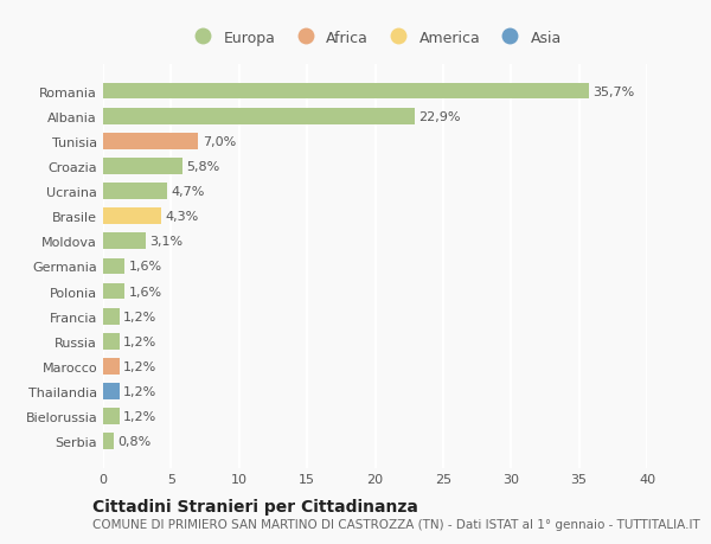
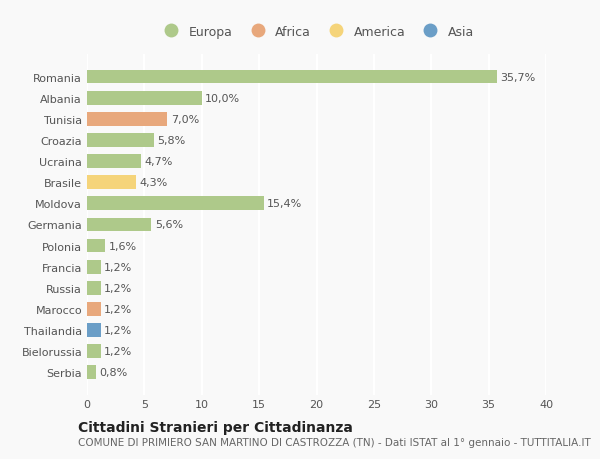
Albania: 22,9% -> 10,0%
Moldova: 3,1% -> 15,4%
Germania: 1,6% -> 5,6%
